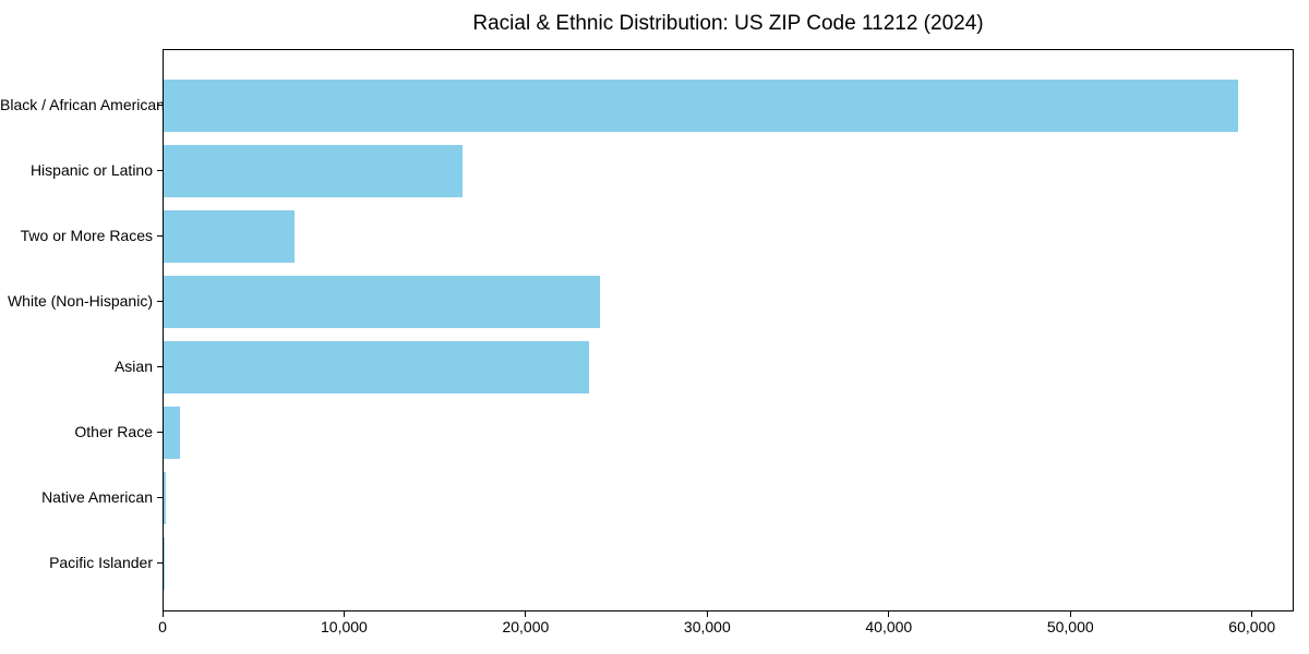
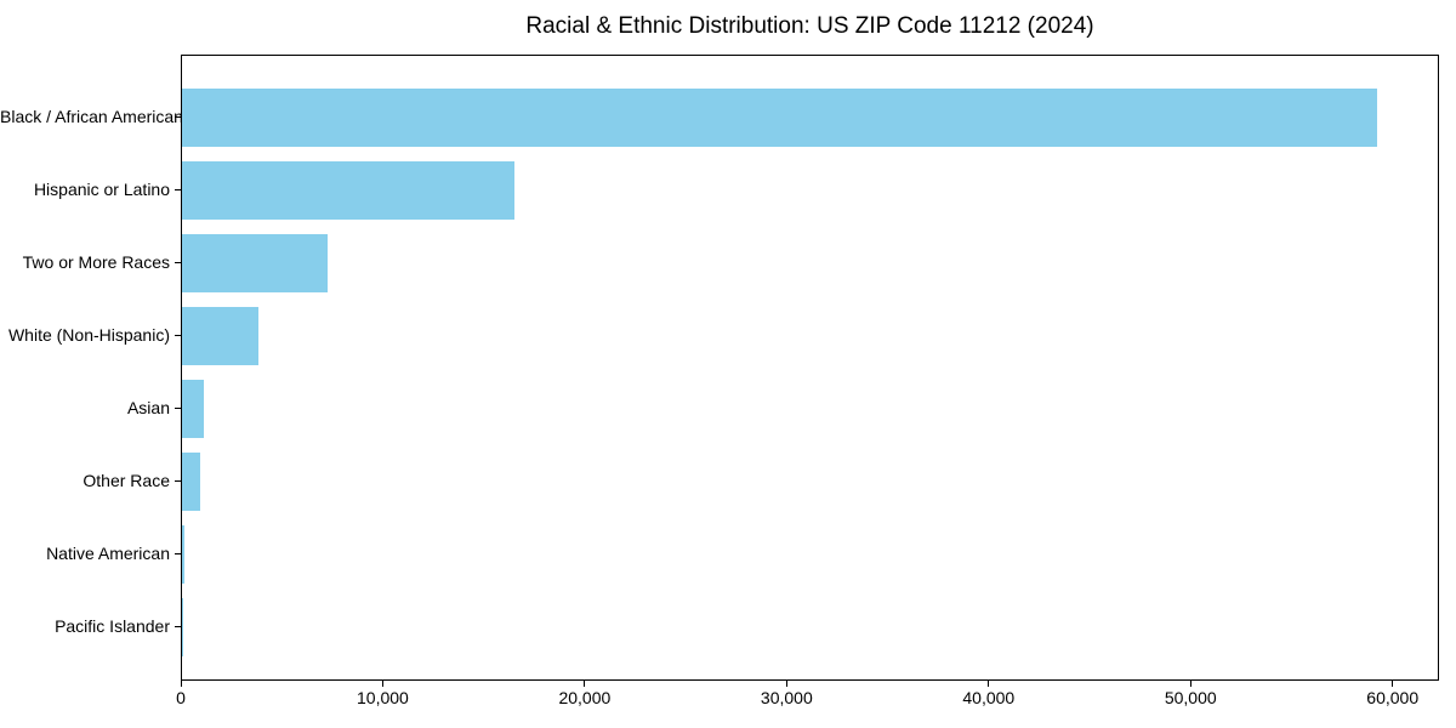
White (Non-Hispanic): 24100 -> 3800
Asian: 23500 -> 1100
